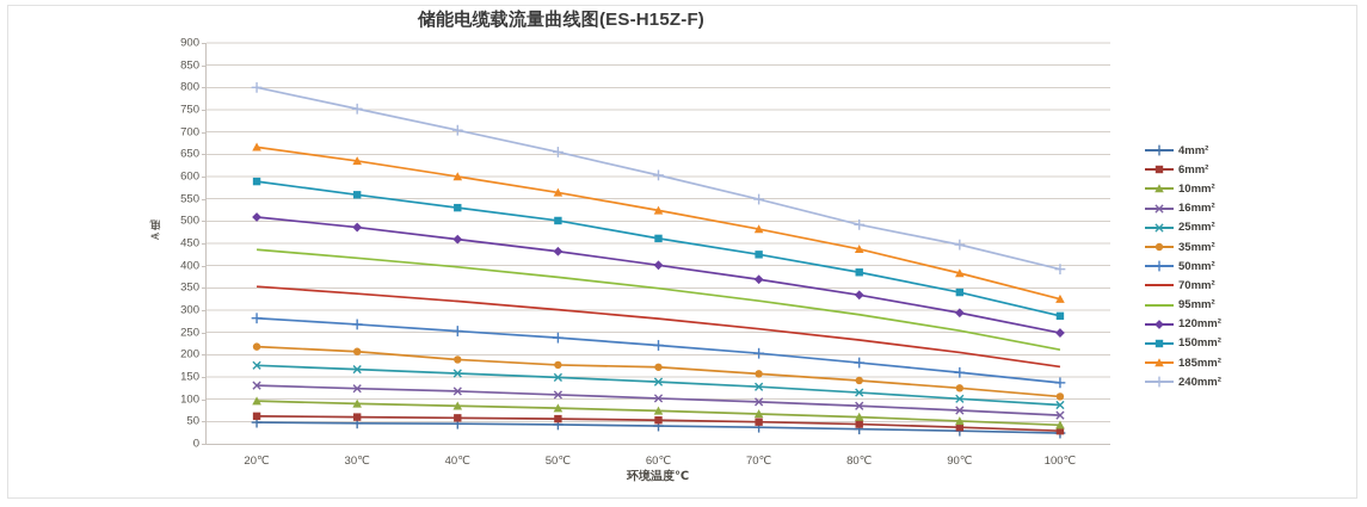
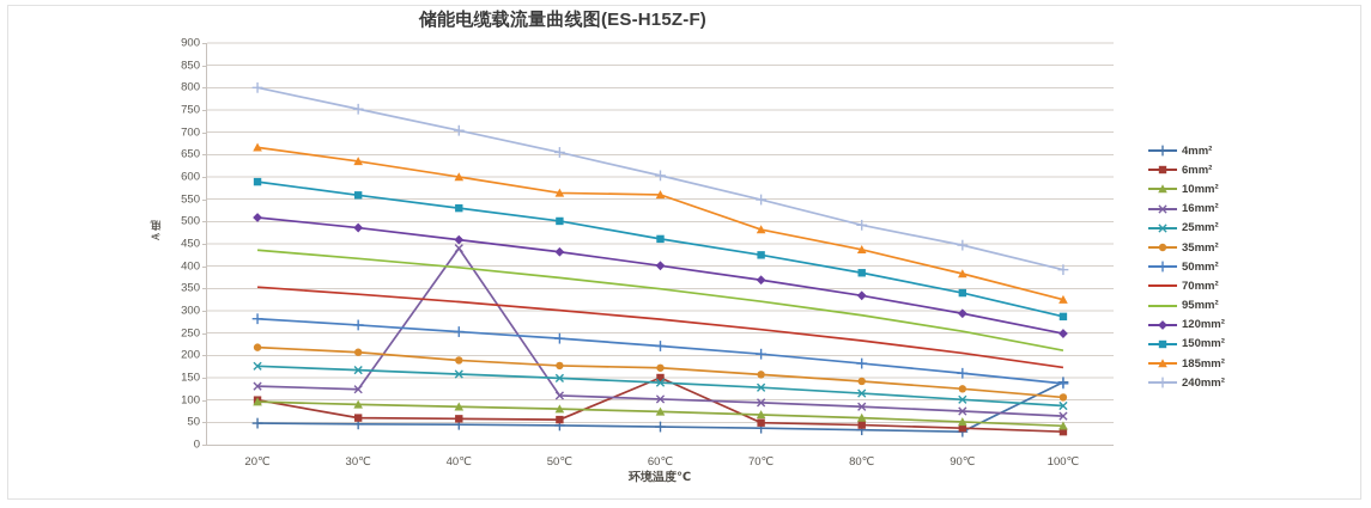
6mm²/20℃: 60 -> 100
16mm²/40℃: 120 -> 440
6mm²/60℃: 50 -> 150
185mm²/60℃: 520 -> 560
4mm²/100℃: 20 -> 140
